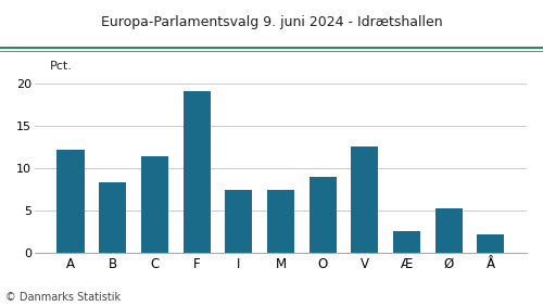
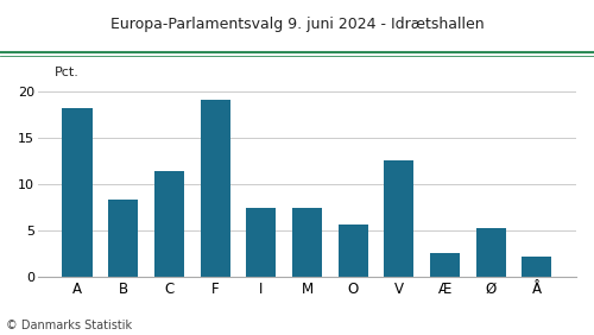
A: 12.2 -> 18.3
O: 9.0 -> 5.7
